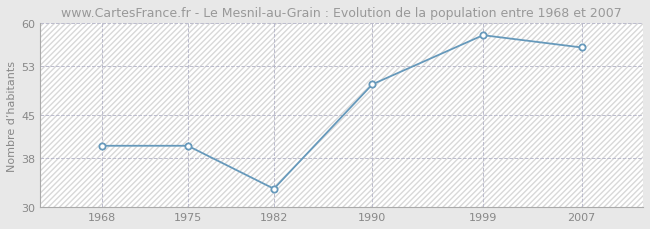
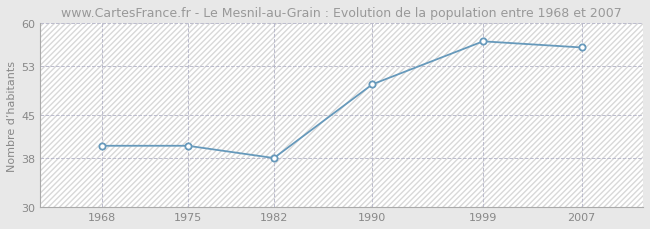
1982: 33 -> 38
1999: 58 -> 57
